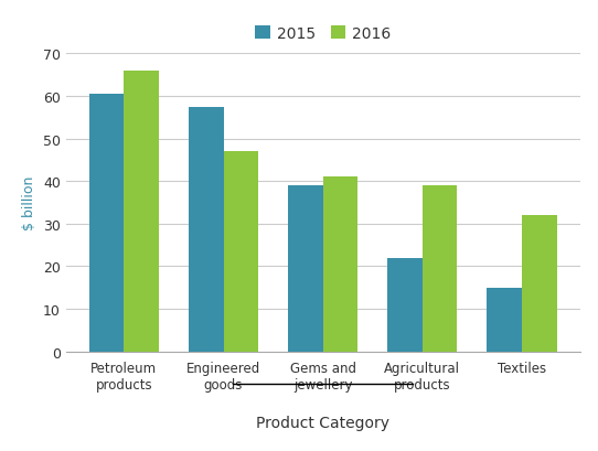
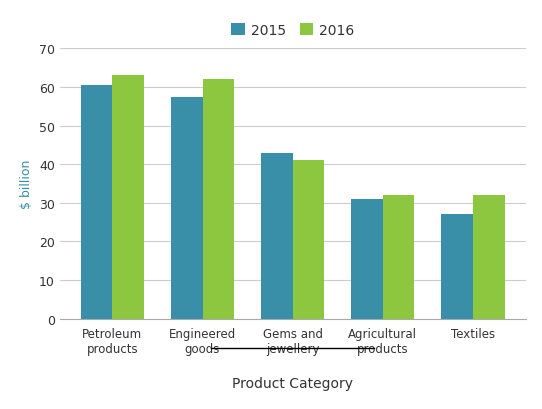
2016/Petroleum products: 66 -> 63
2016/Engineered goods: 47 -> 62
2015/Gems and jewellery: 39.0 -> 43.0
2015/Agricultural products: 22.0 -> 31.0
2016/Agricultural products: 39 -> 32
2015/Textiles: 15.0 -> 27.0
